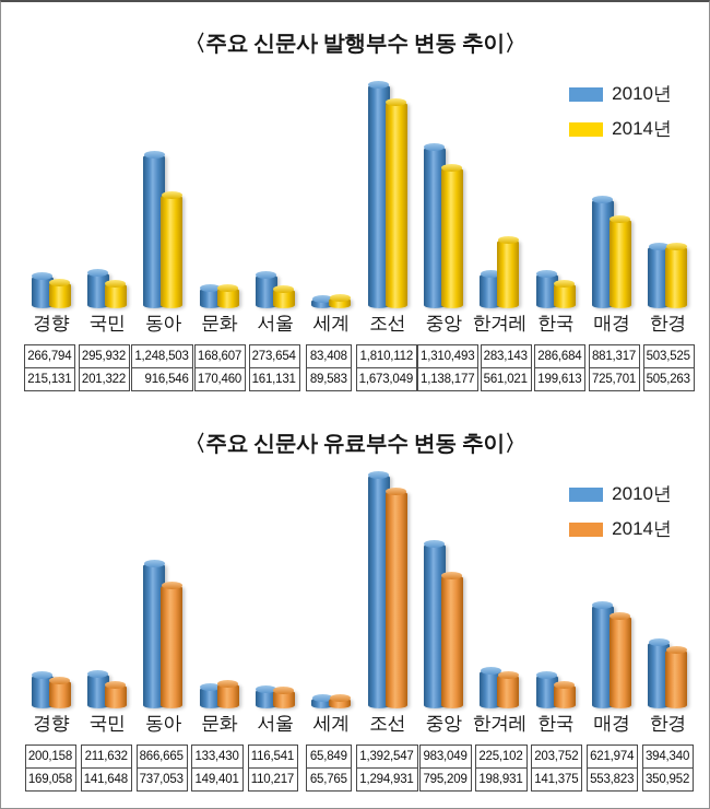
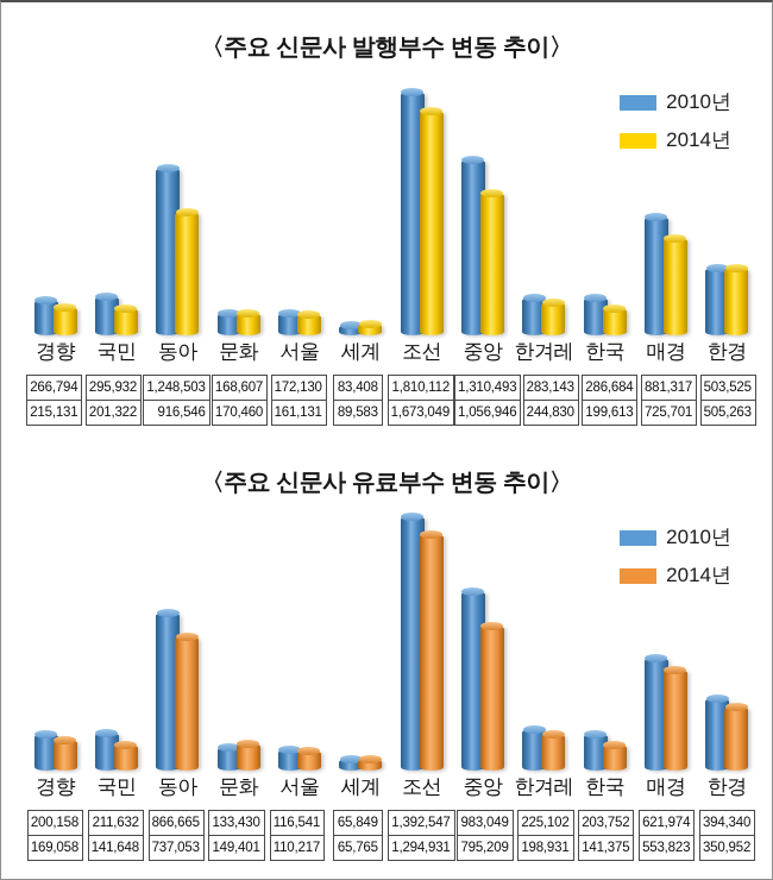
〈주요 신문사 발행부수 변동 추이〉/2010년/서울: 273,654 -> 172,130
〈주요 신문사 발행부수 변동 추이〉/2014년/중앙: 1,138,177 -> 1,056,946
〈주요 신문사 발행부수 변동 추이〉/2014년/한겨레: 561,021 -> 244,830
